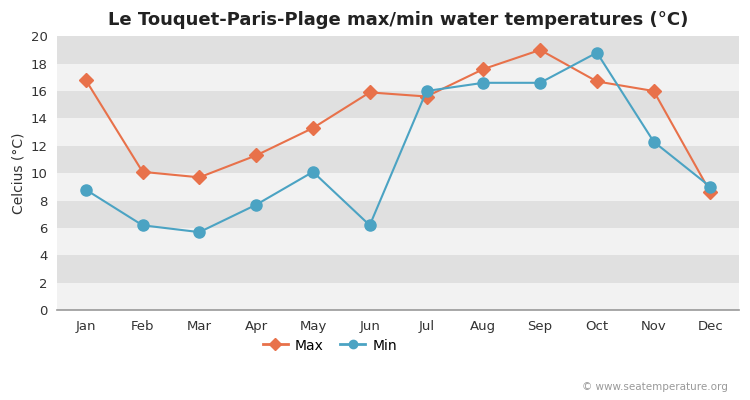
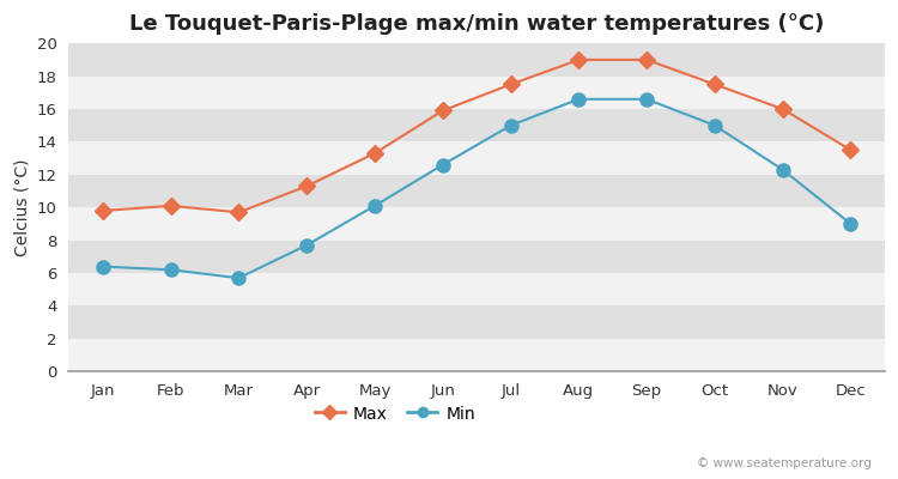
Max/Jan: 16.8 -> 9.8
Min/Jan: 8.8 -> 6.4
Min/Jun: 6.2 -> 12.6
Max/Jul: 15.6 -> 17.5
Min/Jul: 16.0 -> 15.0
Max/Aug: 17.6 -> 19.0
Max/Oct: 16.7 -> 17.5
Min/Oct: 18.8 -> 15.0
Max/Dec: 8.6 -> 13.5
